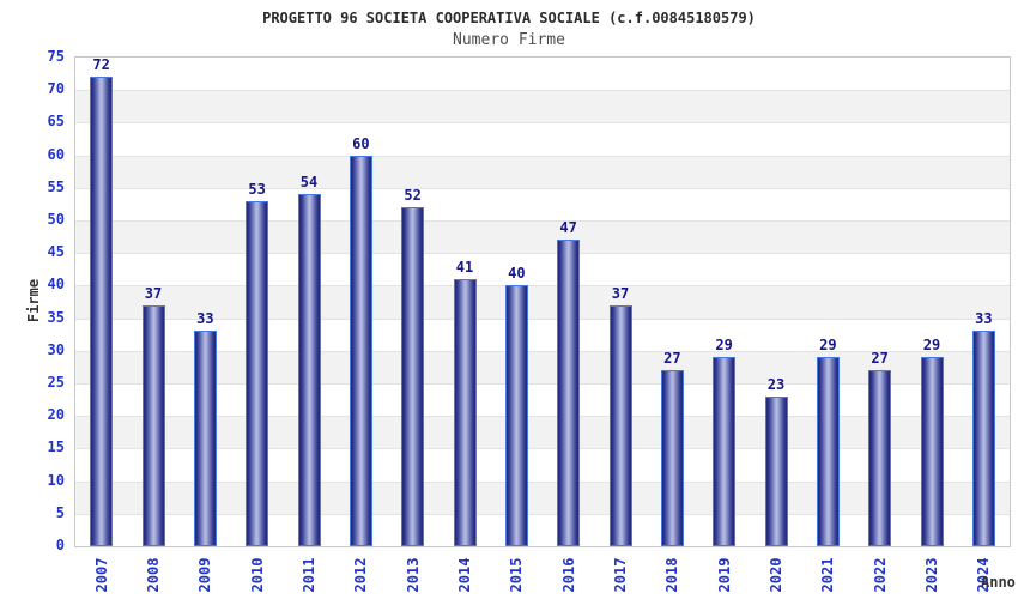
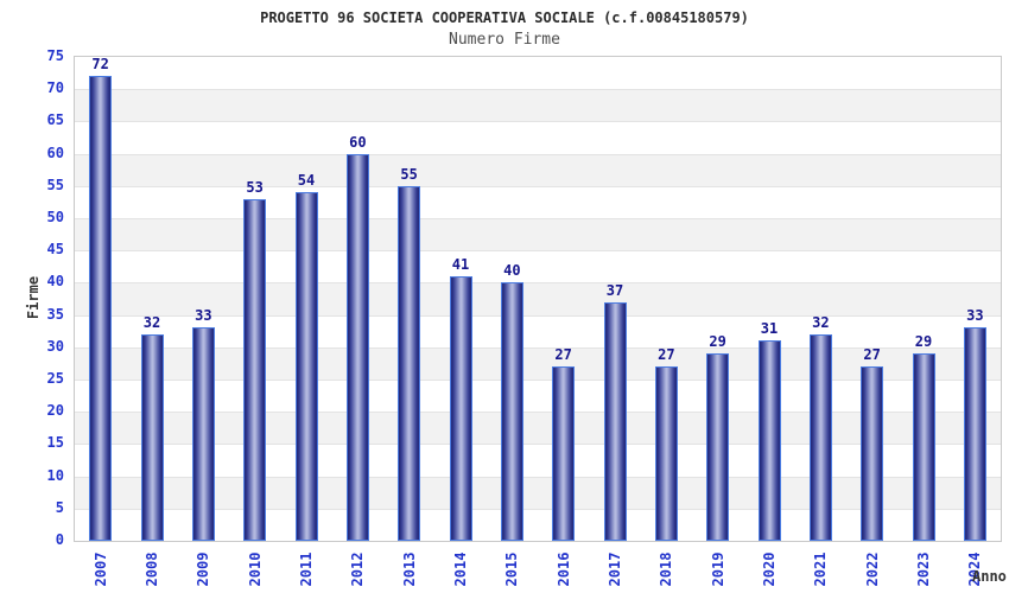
2008: 37 -> 32
2013: 52 -> 55
2016: 47 -> 27
2020: 23 -> 31
2021: 29 -> 32
